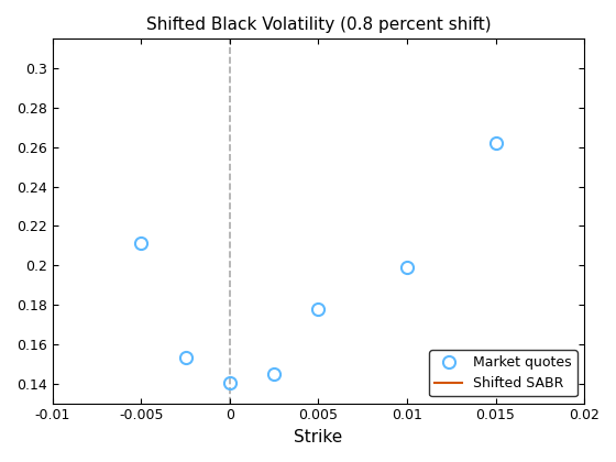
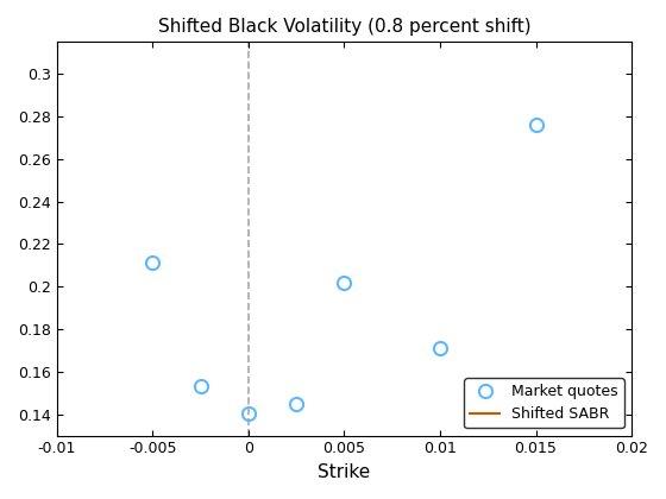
Market quotes/0.005: 0.178 -> 0.202
Market quotes/0.01: 0.199 -> 0.171
Market quotes/0.015: 0.262 -> 0.276
